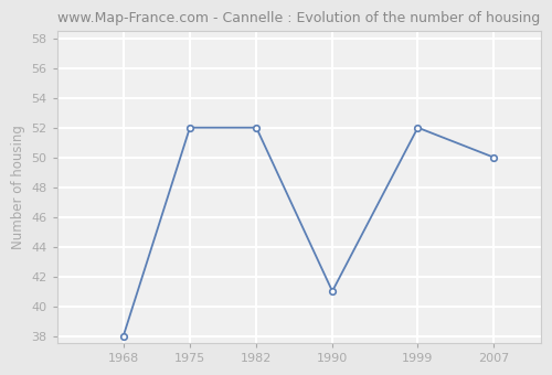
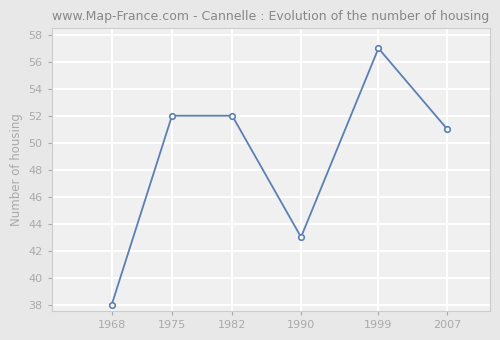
1990: 41 -> 43
1999: 52 -> 57
2007: 50 -> 51
